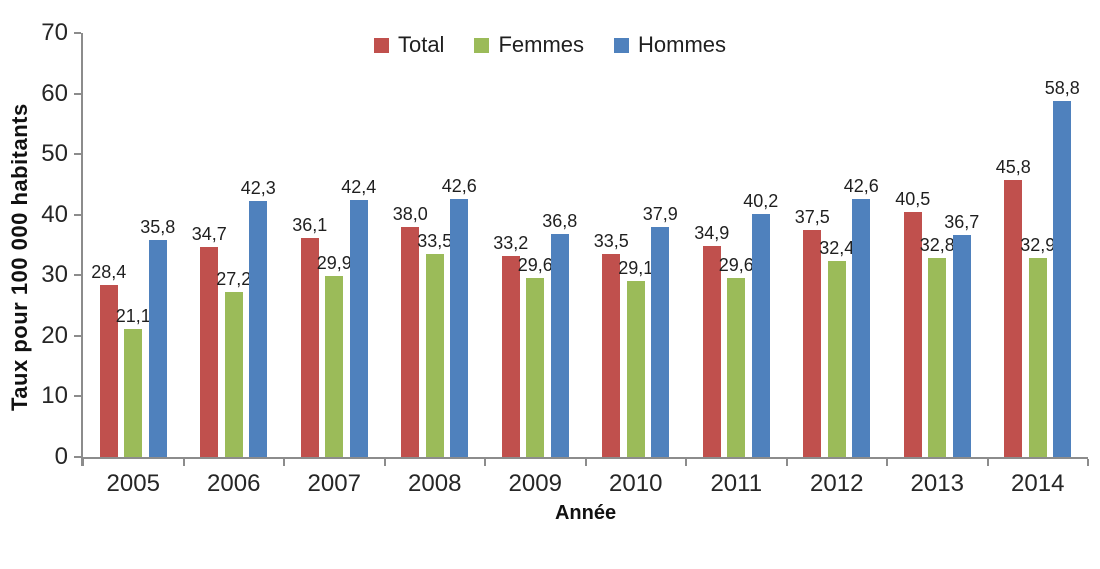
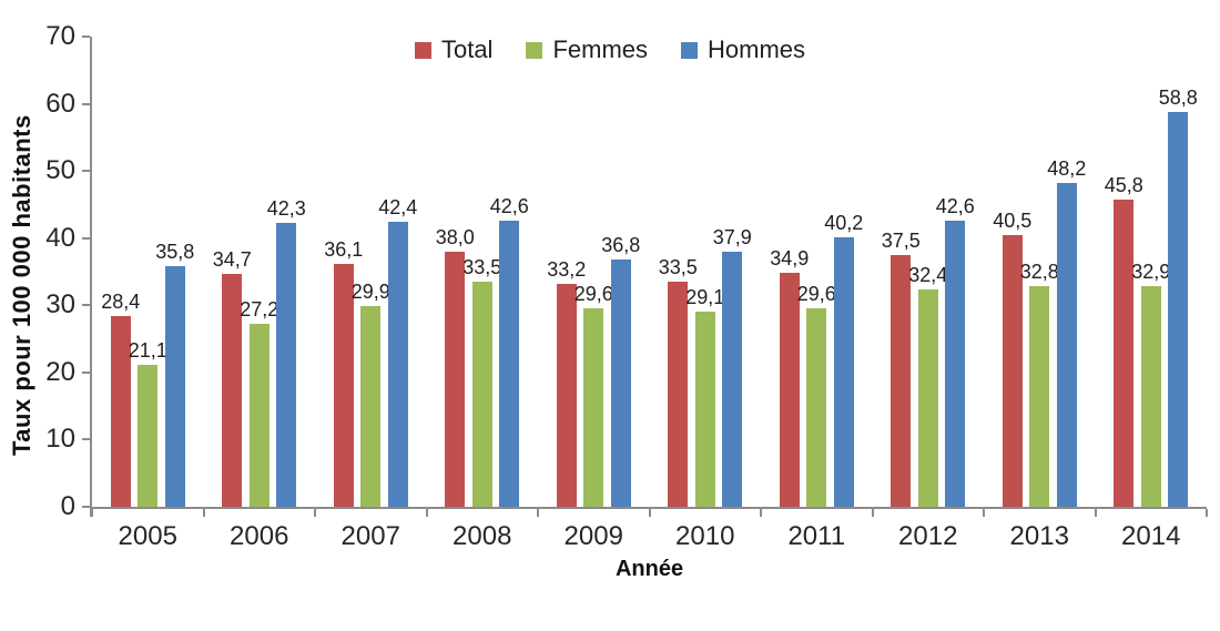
Hommes/2013: 36,7 -> 48,2
